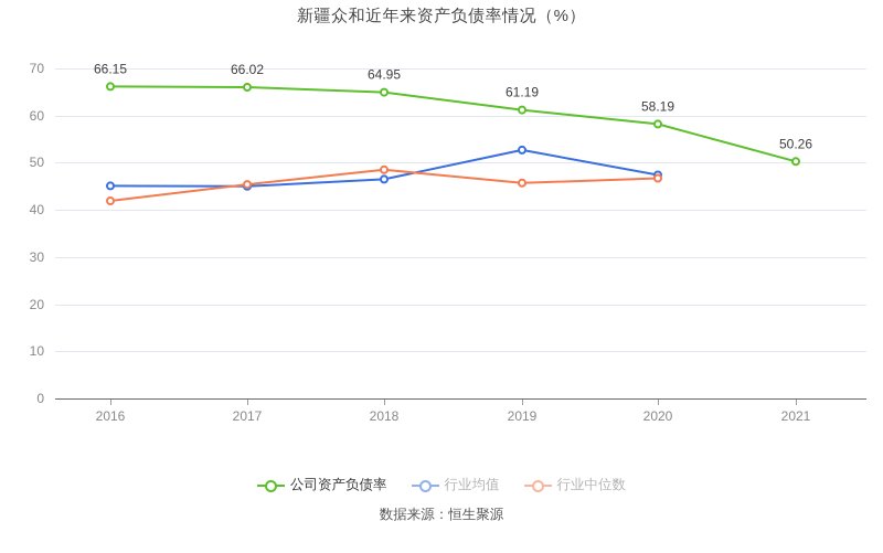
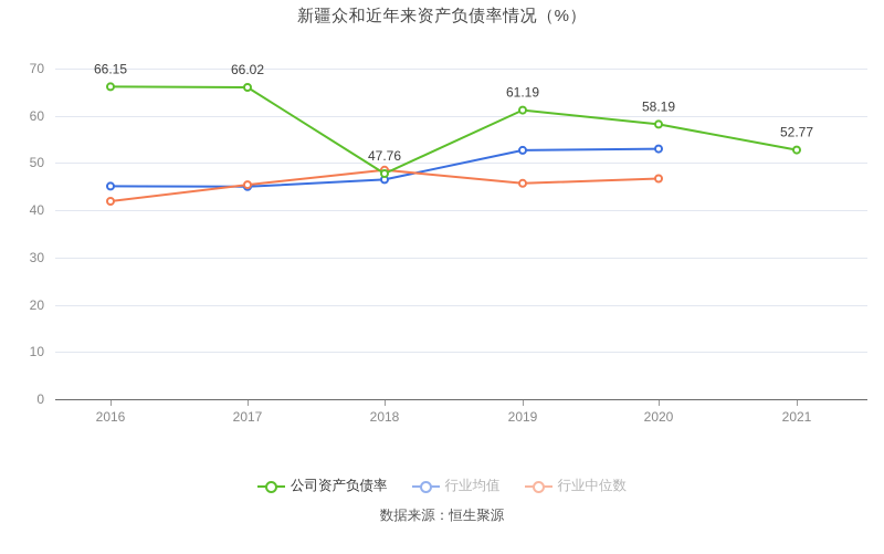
公司资产负债率/2018: 64.95 -> 47.76
行业均值/2020: 47 -> 53
公司资产负债率/2021: 50.26 -> 52.77
